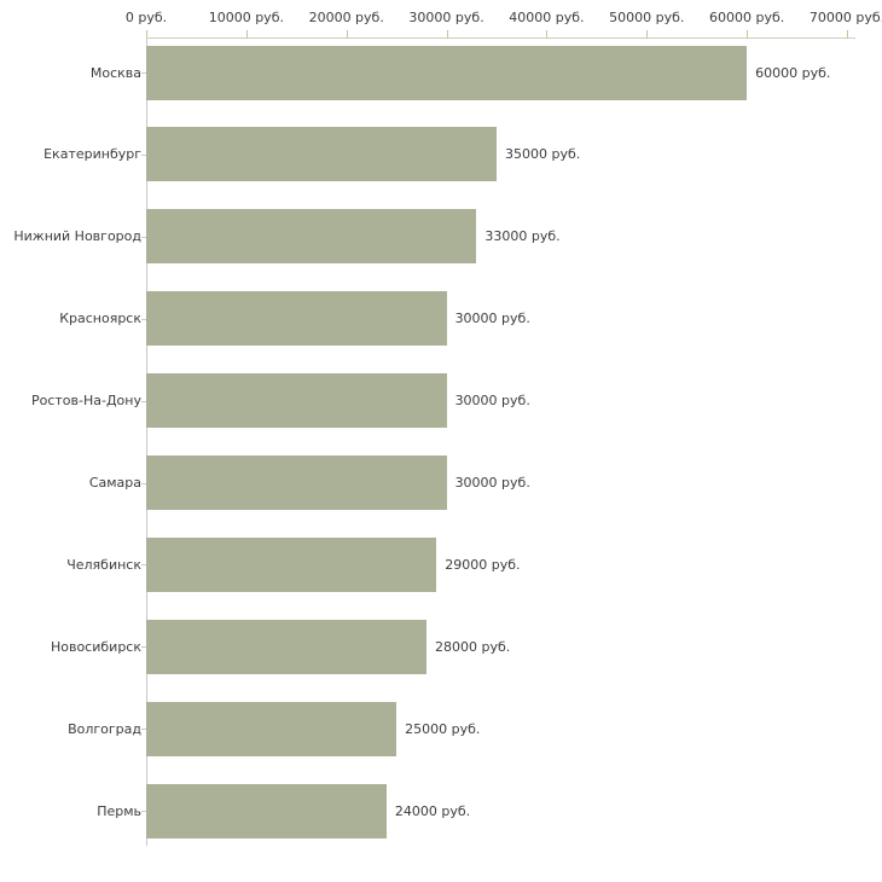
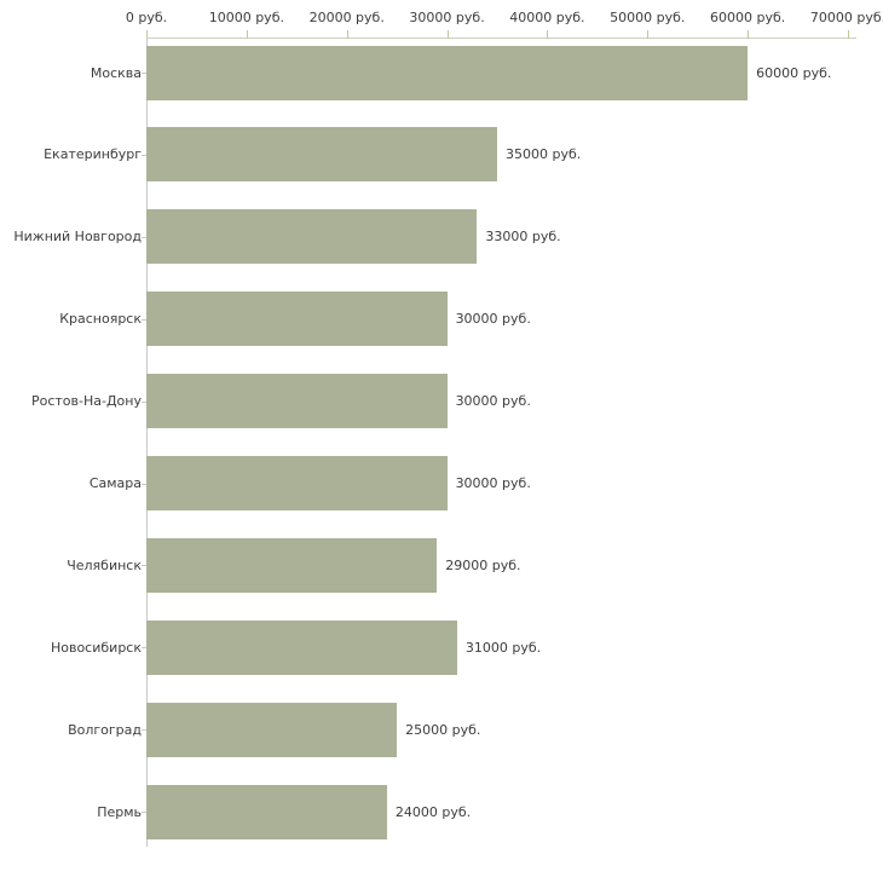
Новосибирск: 28000 -> 31000
